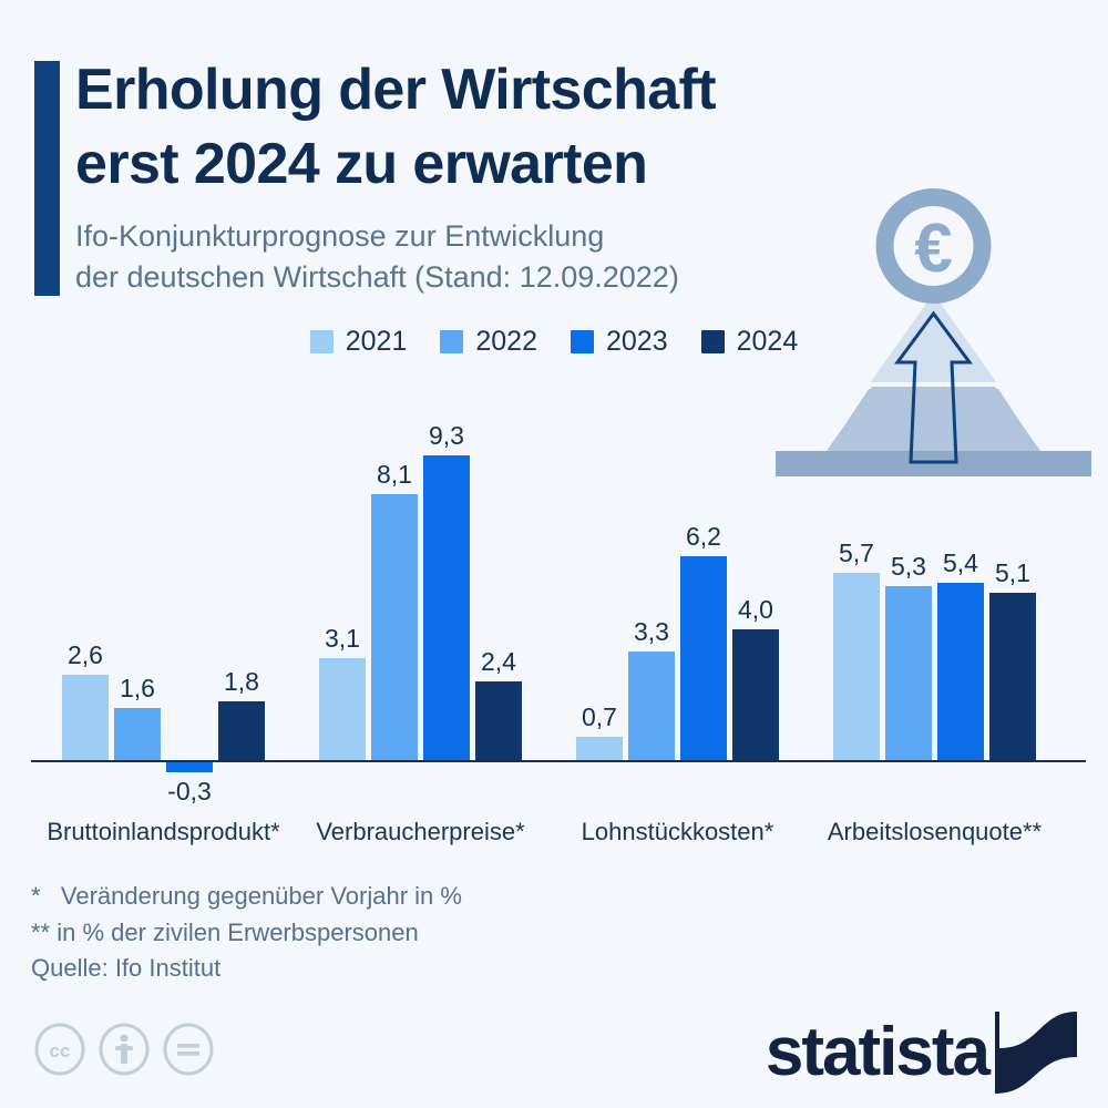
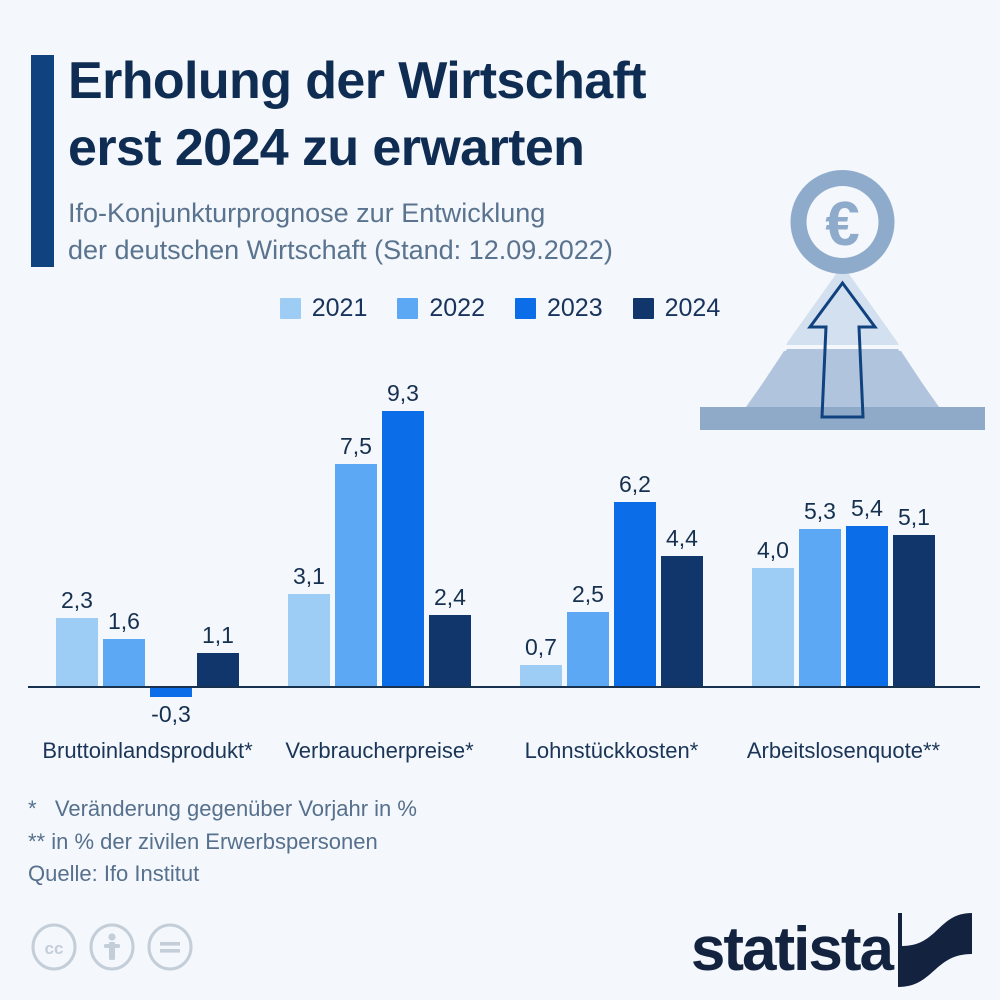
2021/Bruttoinlandsprodukt*: 2,6 -> 2,3
2024/Bruttoinlandsprodukt*: 1,8 -> 1,1
2022/Verbraucherpreise*: 8,1 -> 7,5
2022/Lohnstückkosten*: 3,3 -> 2,5
2024/Lohnstückkosten*: 4,0 -> 4,4
2021/Arbeitslosenquote**: 5,7 -> 4,0
